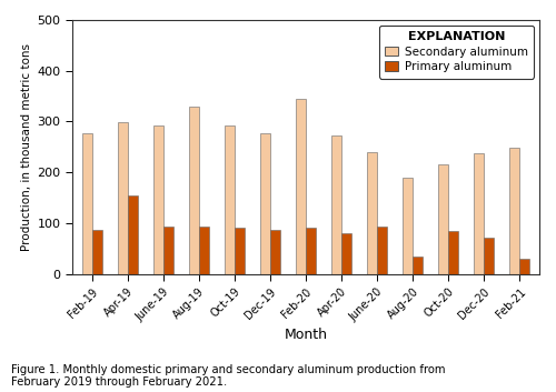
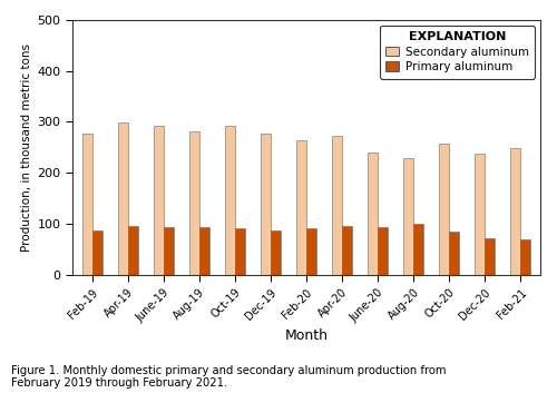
Primary aluminum/Apr-19: 155 -> 97
Secondary aluminum/Aug-19: 330 -> 282
Secondary aluminum/Feb-20: 345 -> 263
Primary aluminum/Apr-20: 80 -> 96
Secondary aluminum/Aug-20: 190 -> 228
Primary aluminum/Aug-20: 35 -> 100
Secondary aluminum/Oct-20: 215 -> 257
Primary aluminum/Feb-21: 30 -> 69
